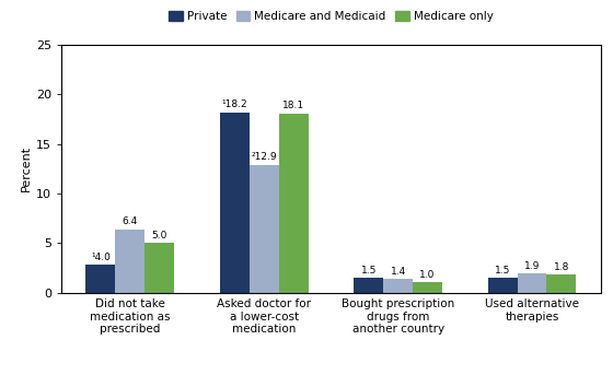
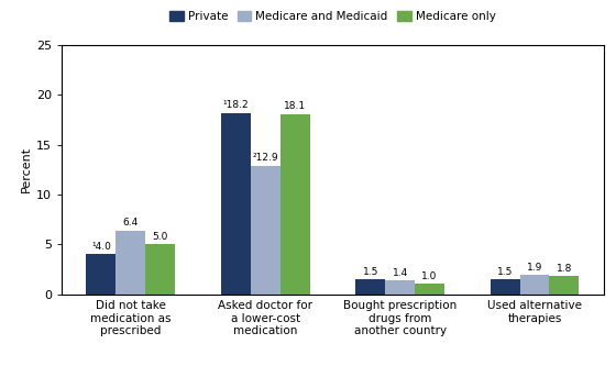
Private/Did not take medication as prescribed: 2.8 -> 4.0
